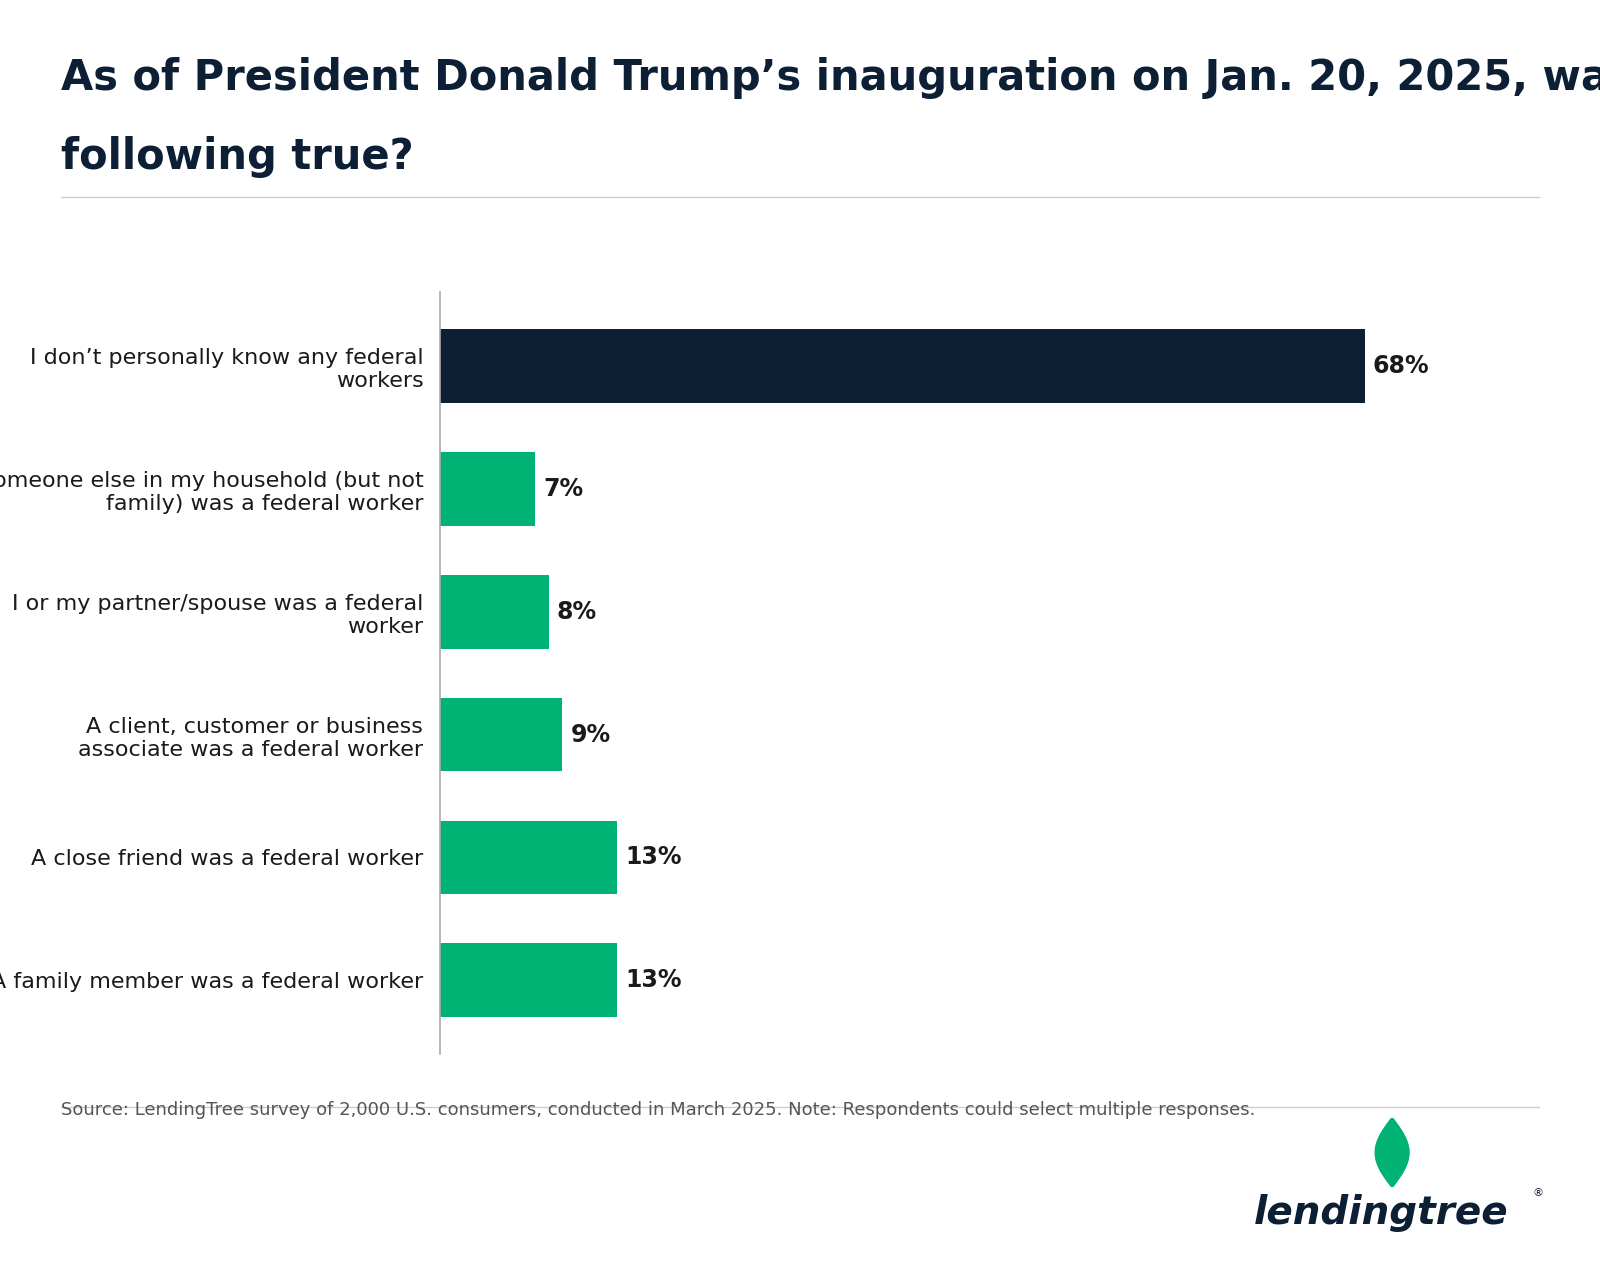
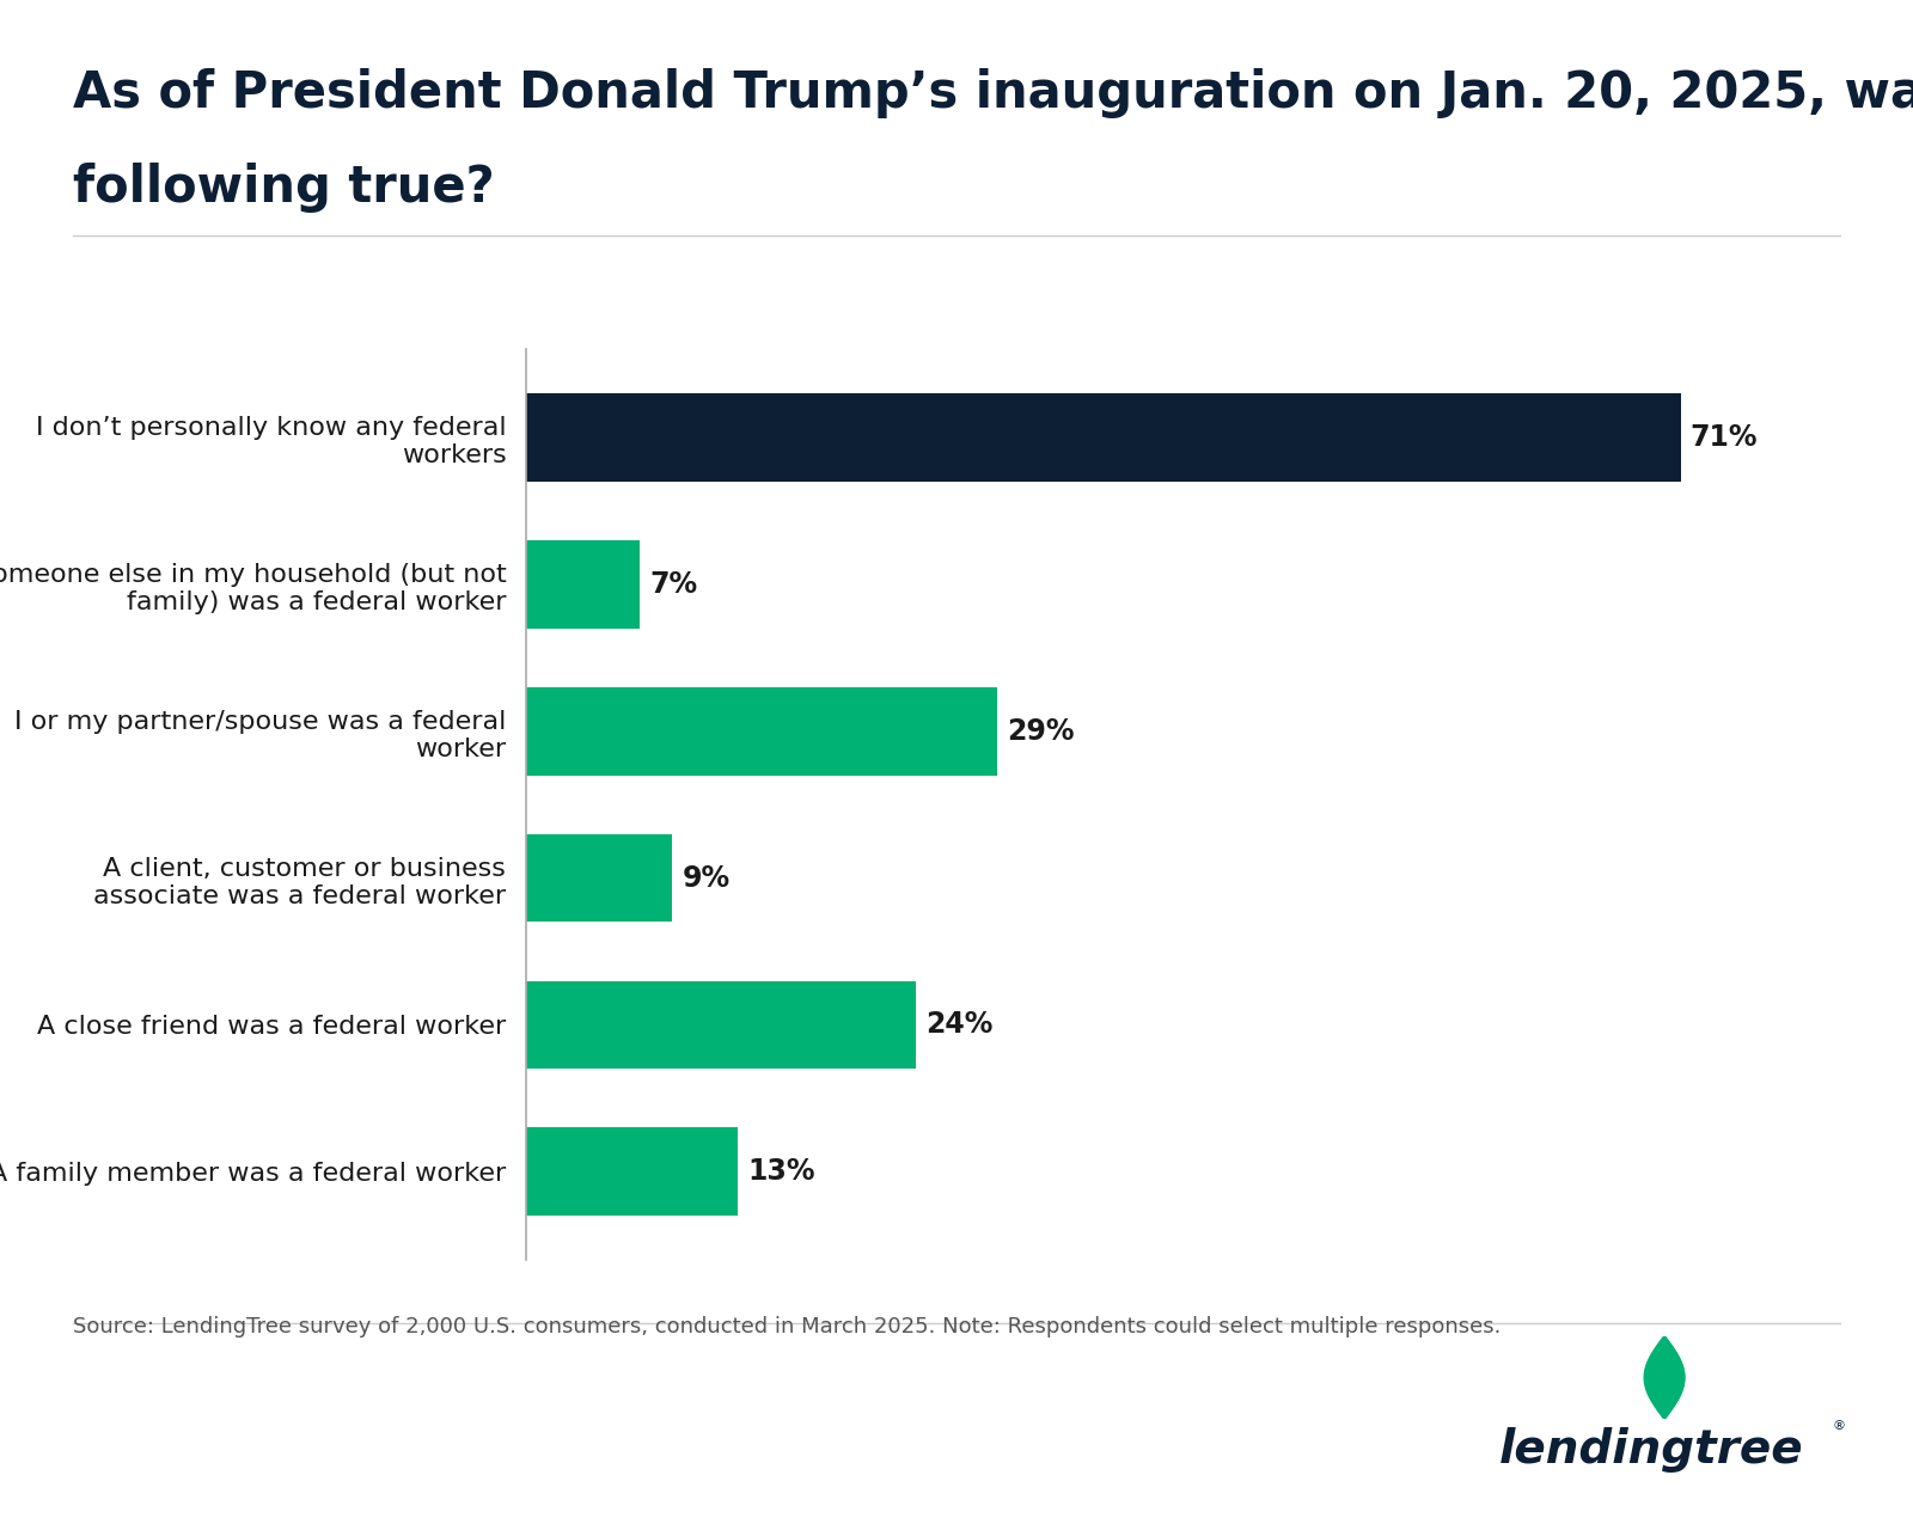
I don’t personally know any federal workers: 68% -> 71%
I or my partner/spouse was a federal worker: 8% -> 29%
A close friend was a federal worker: 13% -> 24%
